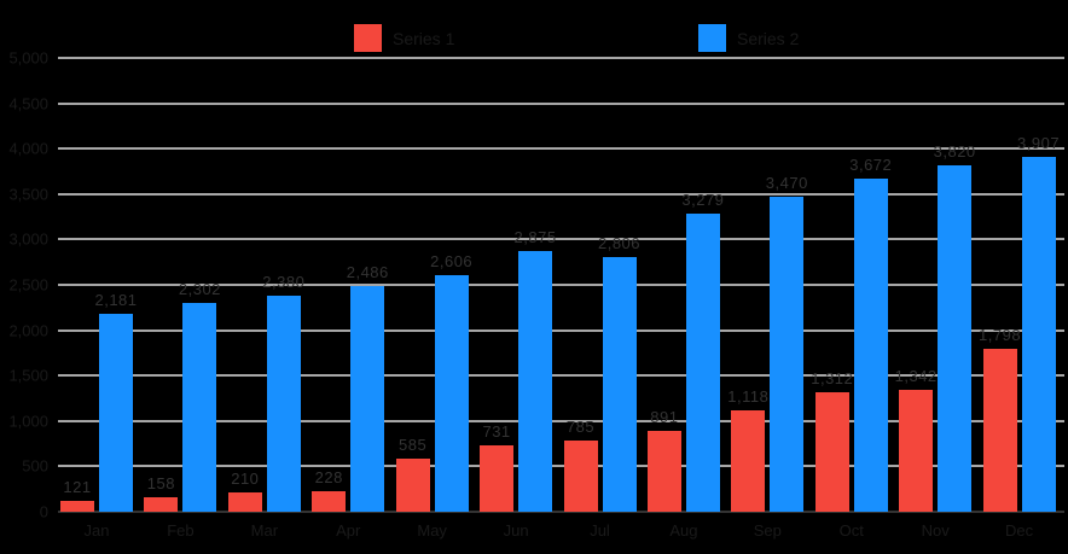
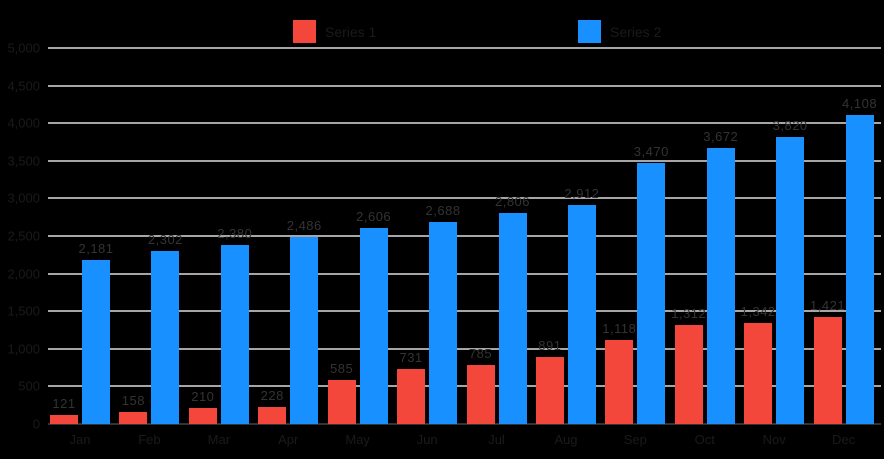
Series 2/Jun: 2,875 -> 2,688
Series 2/Aug: 3,279 -> 2,912
Series 1/Dec: 1,798 -> 1,421
Series 2/Dec: 3,907 -> 4,108
